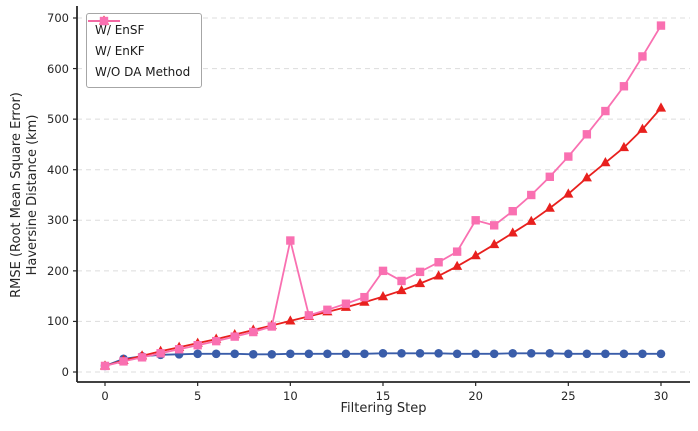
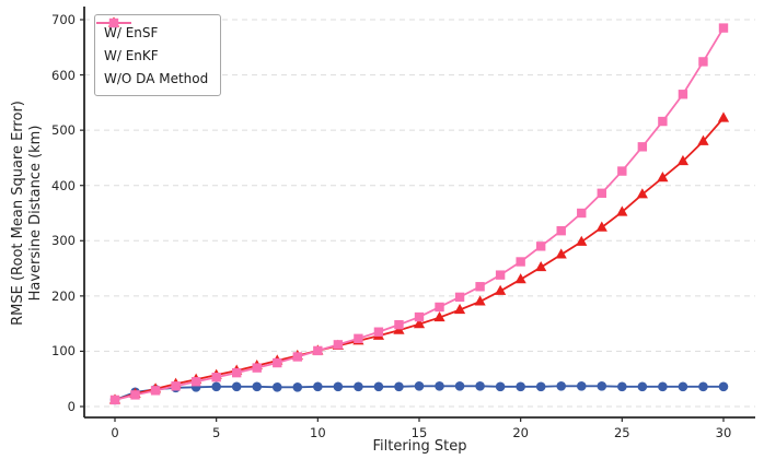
W/O DA Method/10: 260 -> 100
W/O DA Method/15: 200 -> 160
W/O DA Method/20: 300 -> 260
